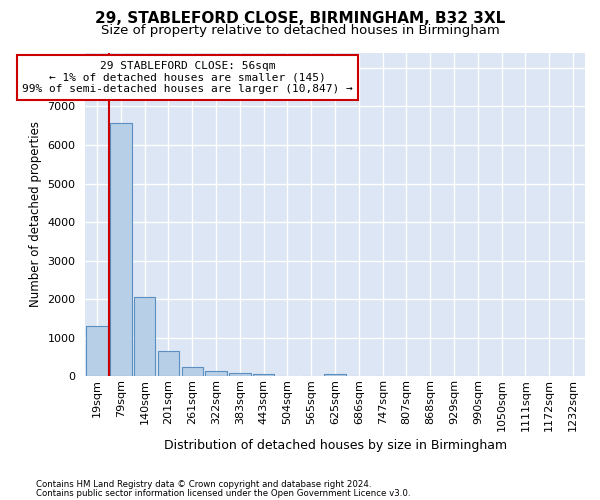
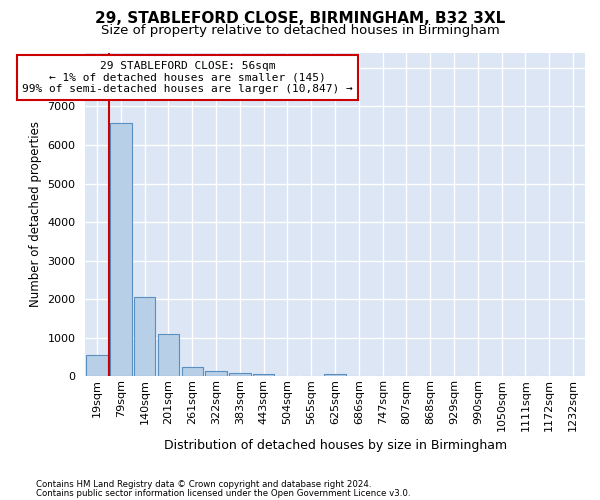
19sqm: 1300 -> 550
201sqm: 650 -> 1100
